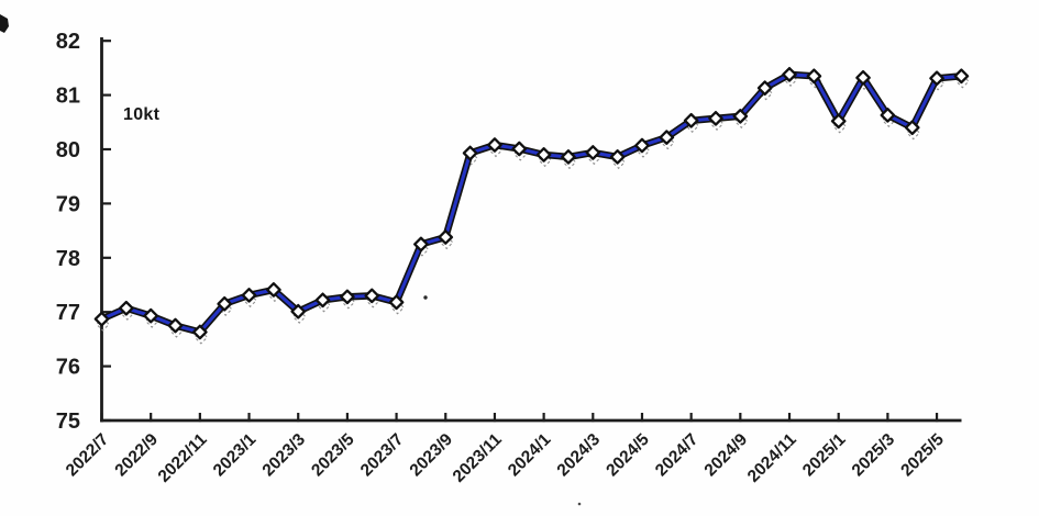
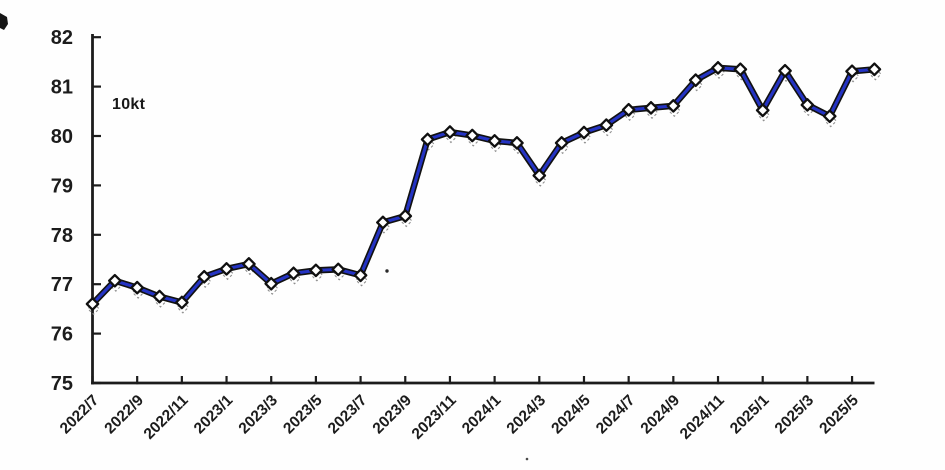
2022/7: 76.9 -> 76.6
2024/3: 79.9 -> 79.2
